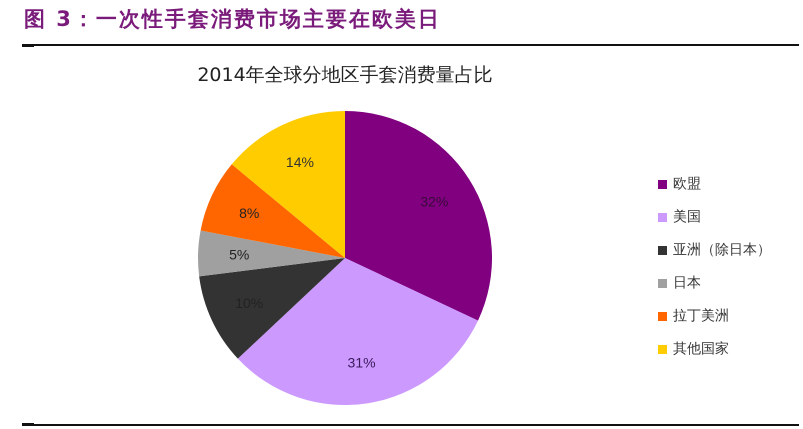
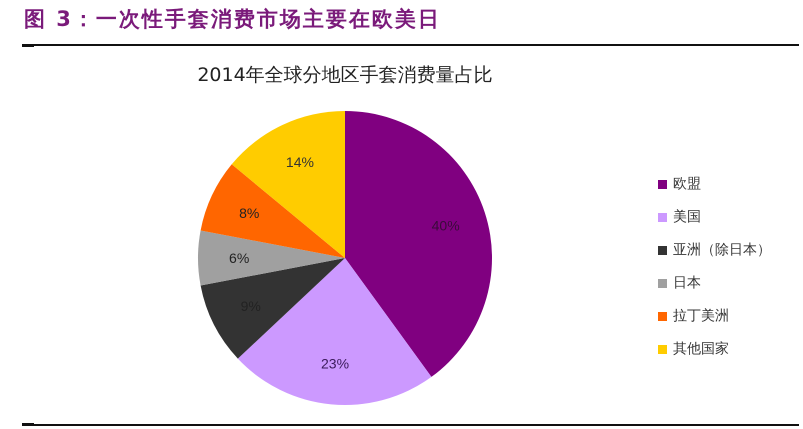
欧盟: 32% -> 40%
美国: 31% -> 23%
亚洲（除日本）: 10% -> 9%
日本: 5% -> 6%
